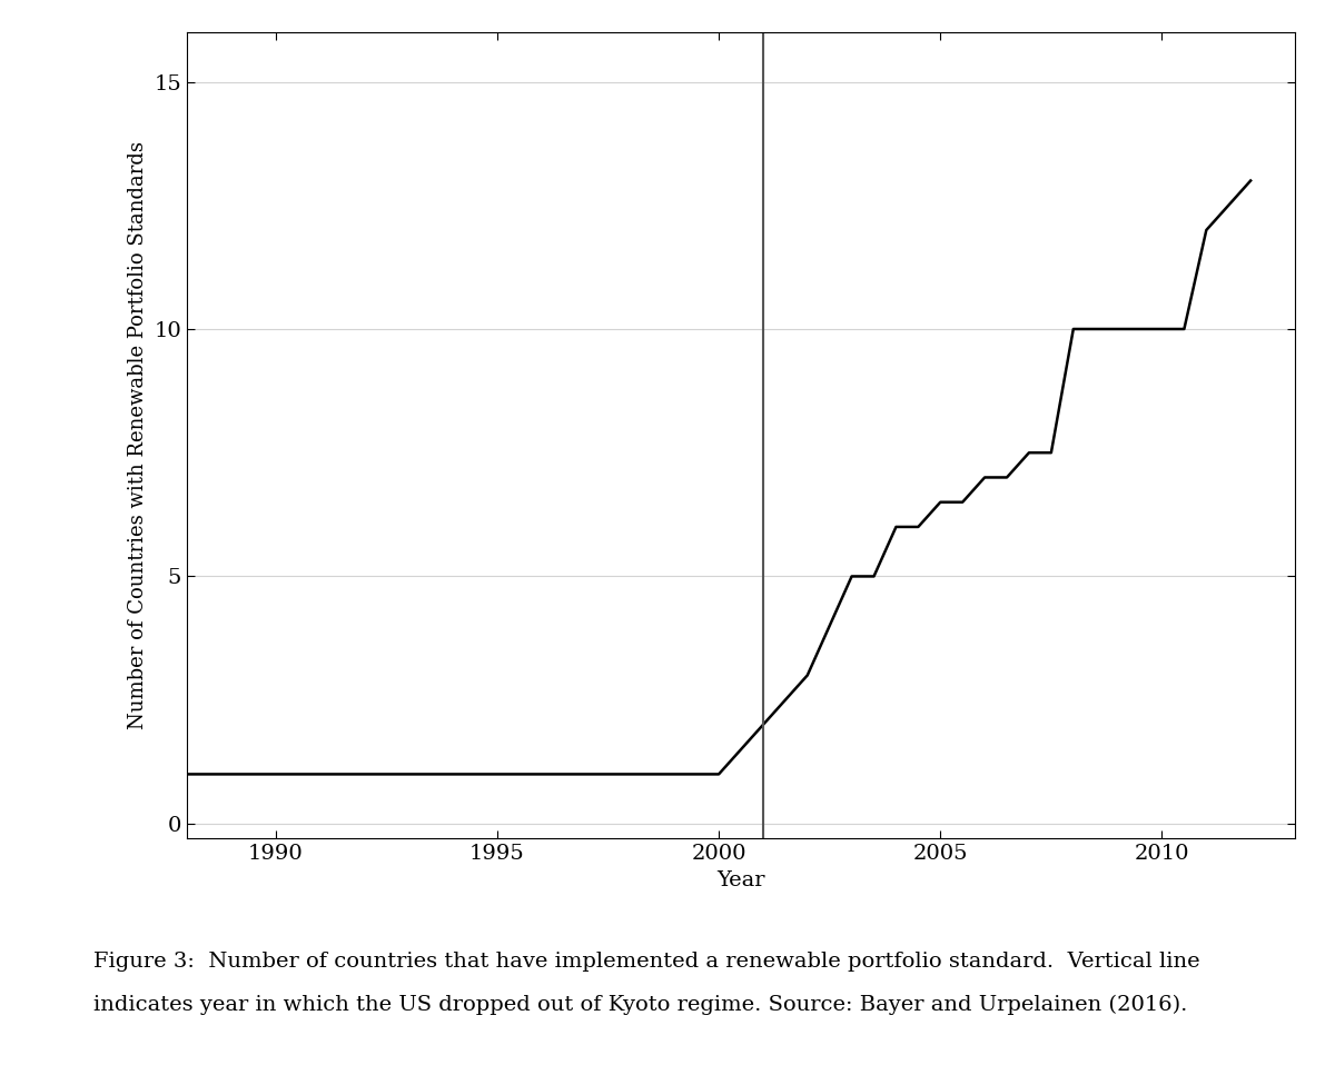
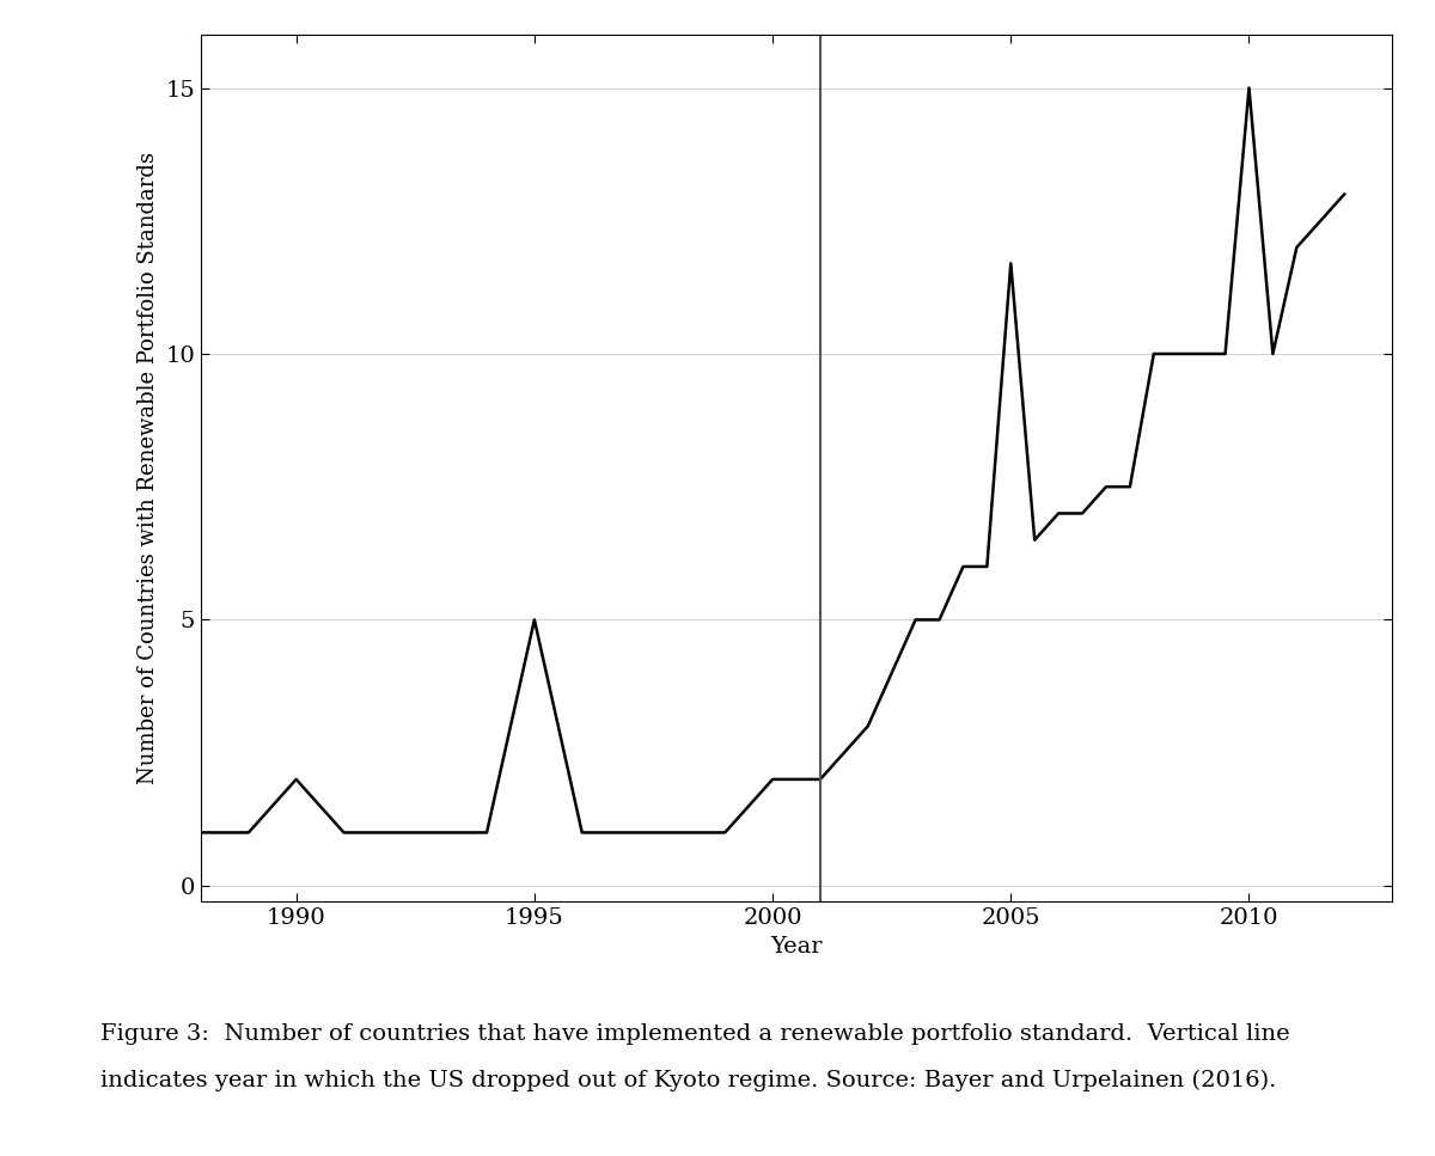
1990: 1.0 -> 2.0
1995: 1.0 -> 5.0
2000: 1.0 -> 2.0
2005: 6.5 -> 11.7
2010: 10.0 -> 15.0
